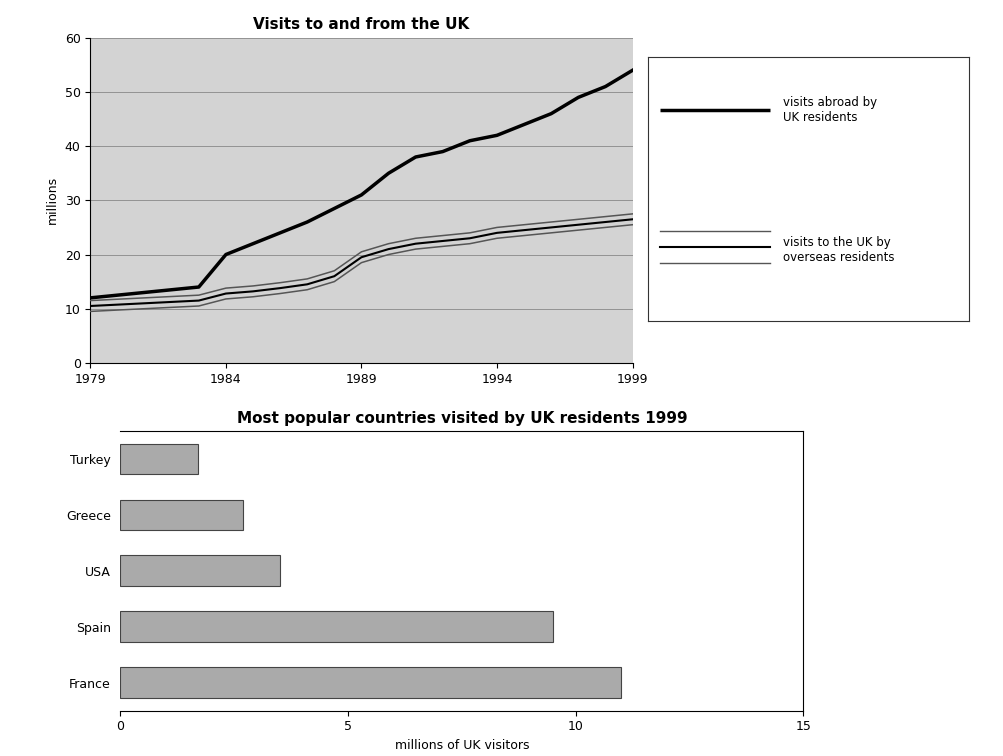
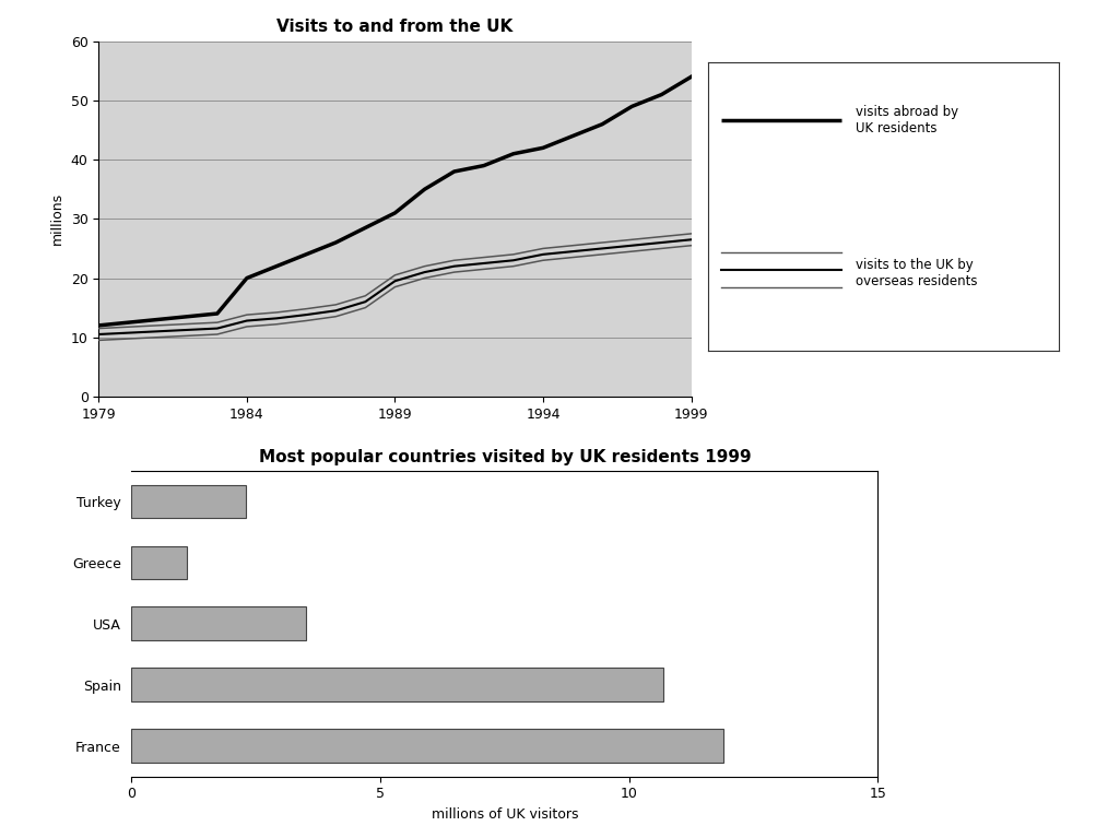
Most popular countries visited by UK residents 1999/Turkey: 1.7 -> 2.3
Most popular countries visited by UK residents 1999/Greece: 2.7 -> 1.1
Most popular countries visited by UK residents 1999/Spain: 9.5 -> 10.7
Most popular countries visited by UK residents 1999/France: 11.0 -> 11.9
